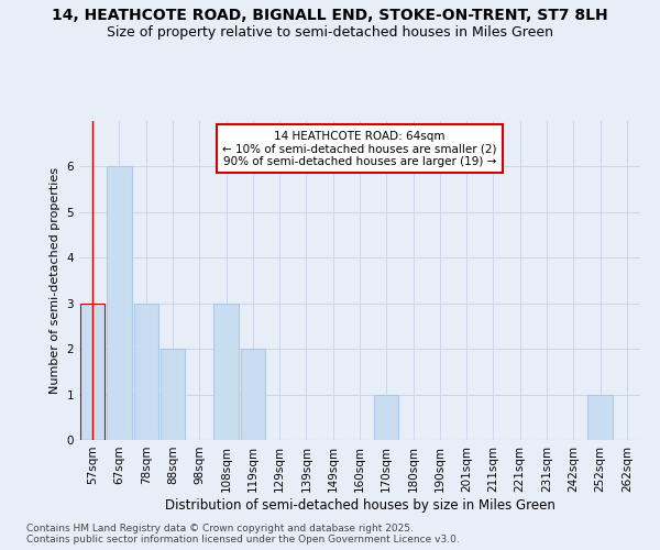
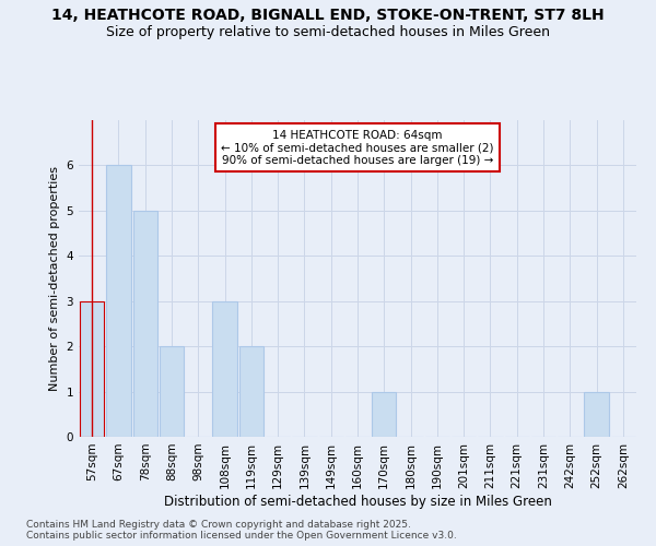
78sqm: 3 -> 5
